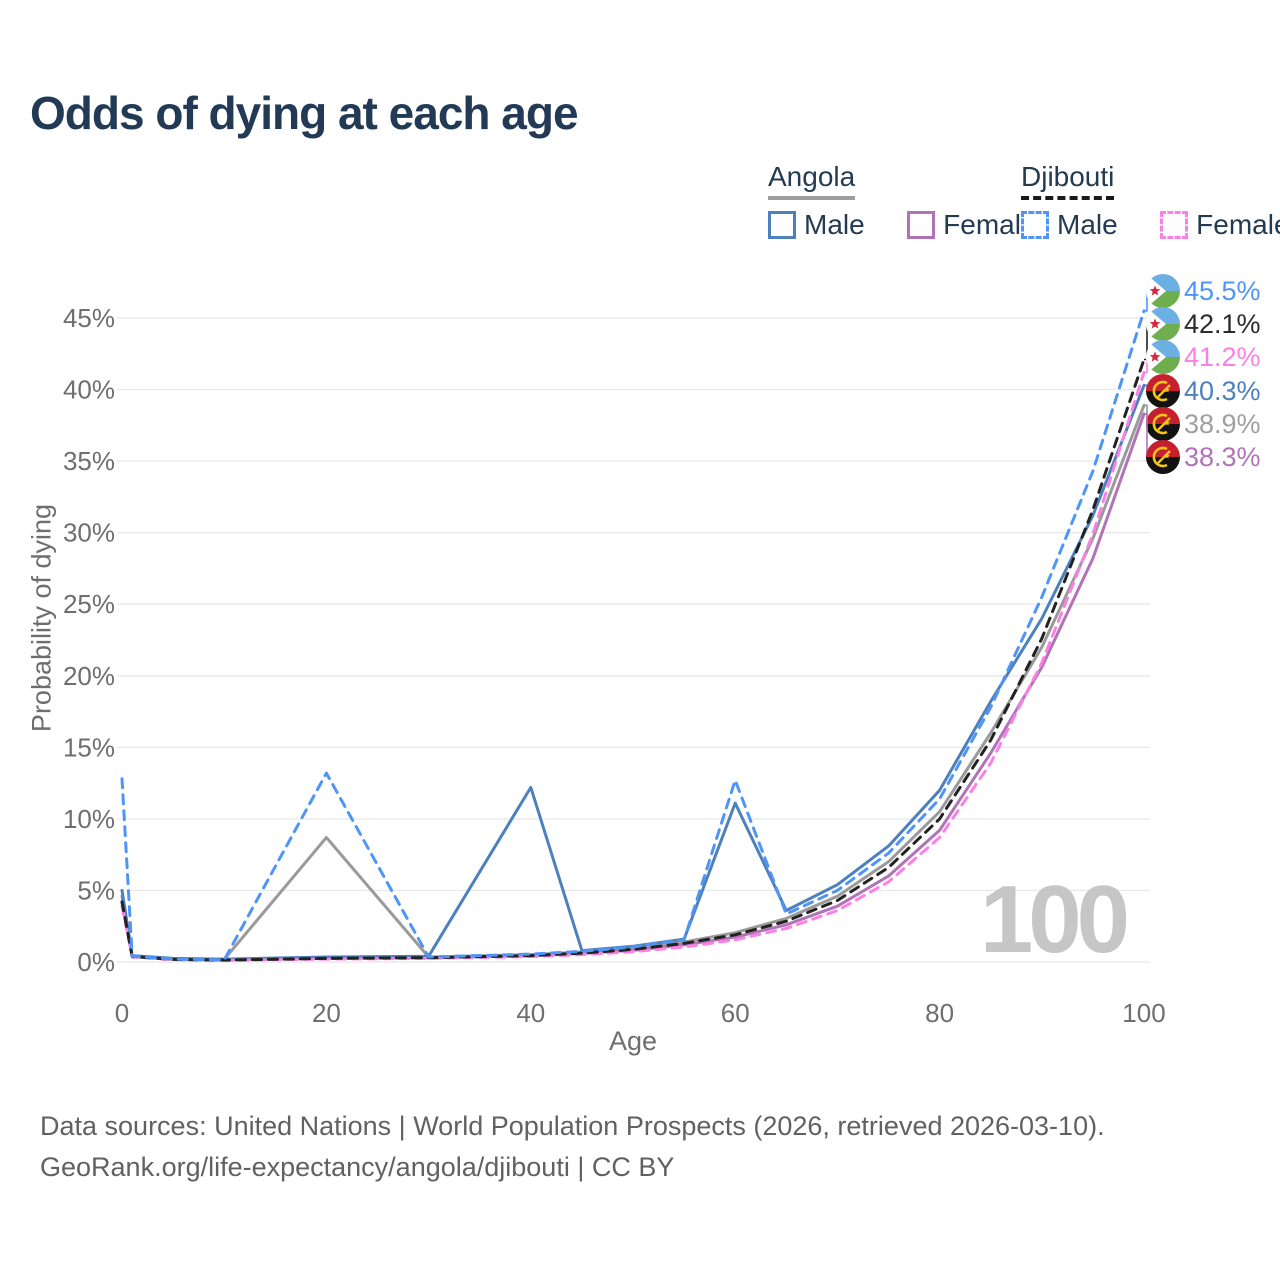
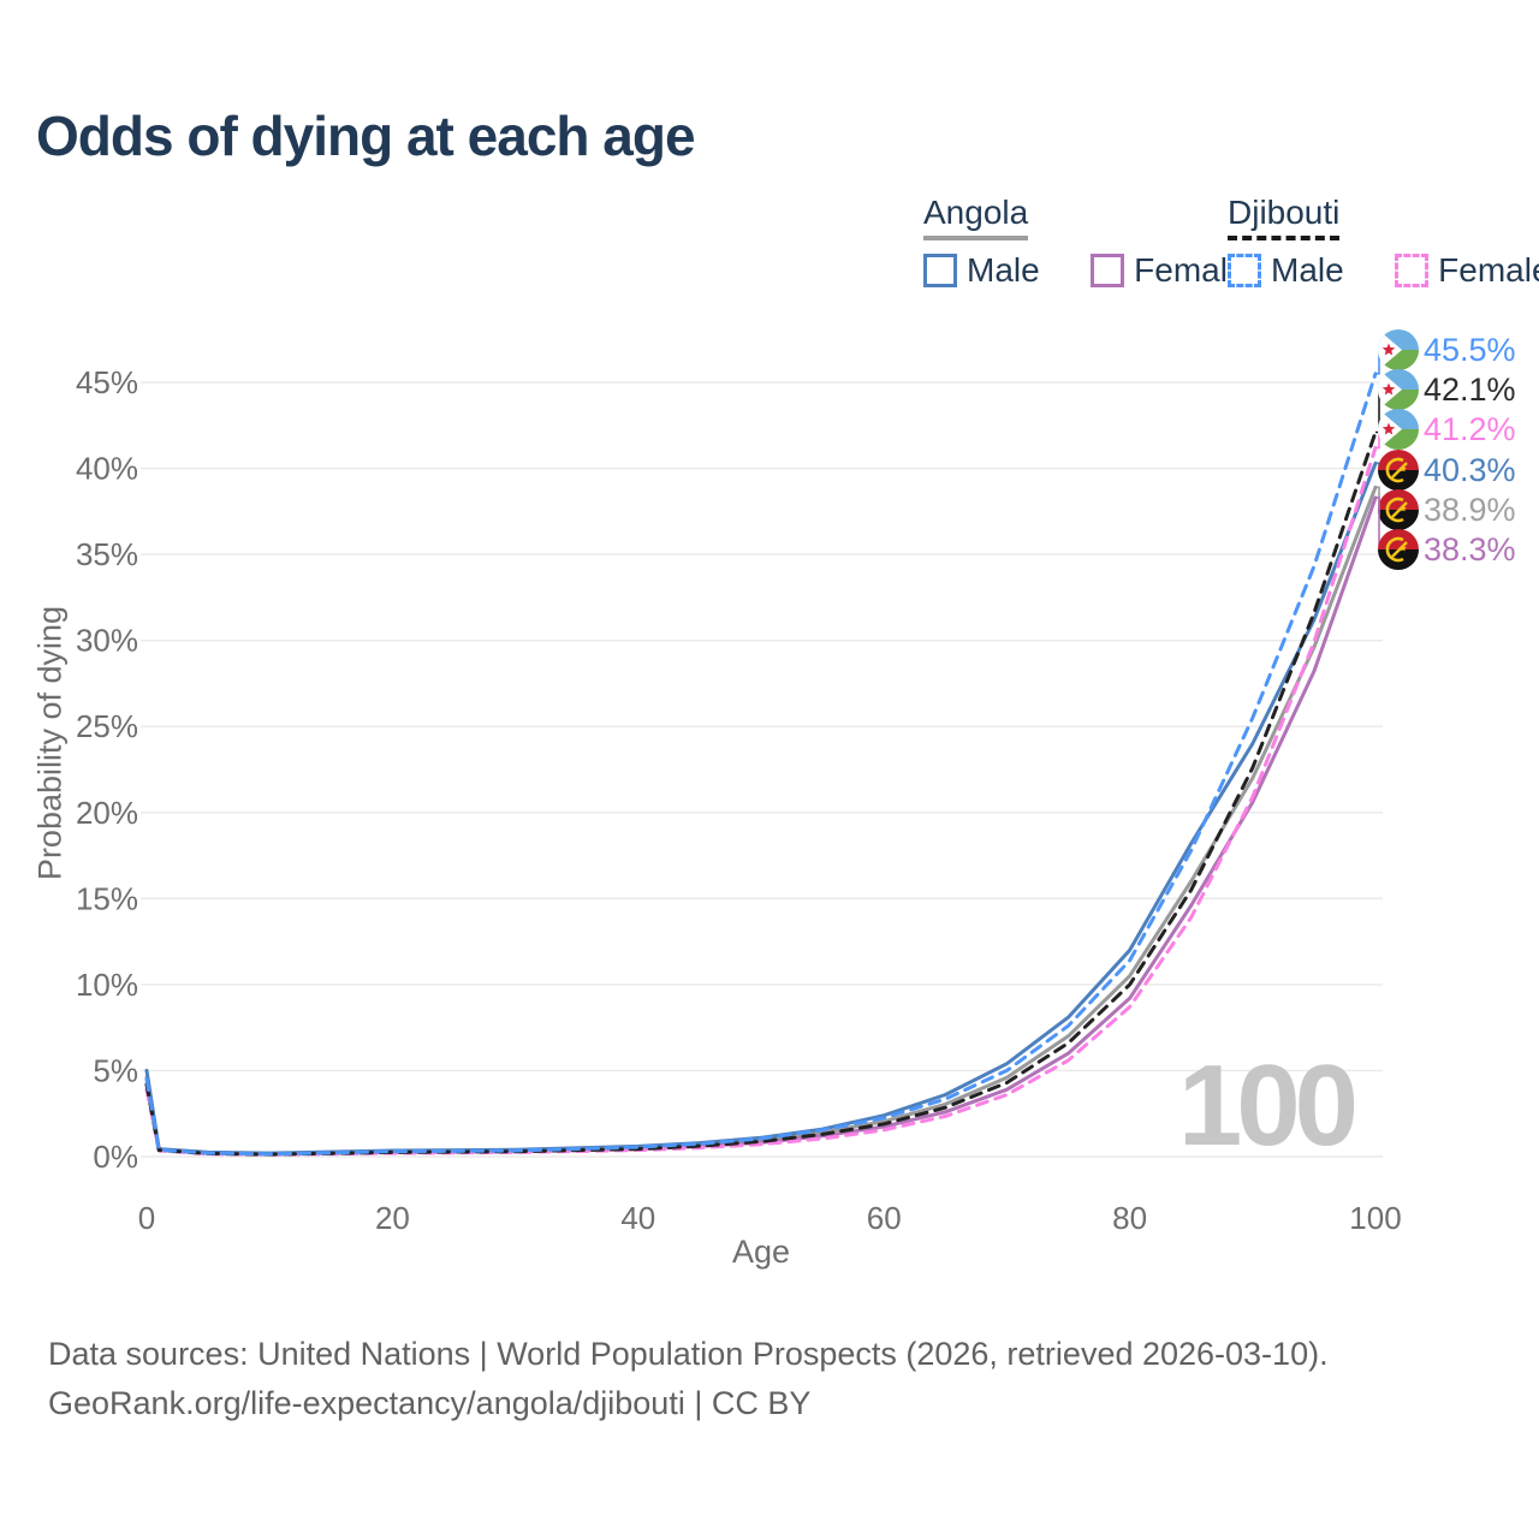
Djibouti Male/0: 12.8% -> 4.5%
Angola/20: 8.7% -> 0.3%
Djibouti Male/20: 13.2% -> 0.3%
Angola Male/40: 12.2% -> 0.6%
Angola Male/60: 11.1% -> 2.4%
Djibouti Male/60: 12.7% -> 2.2%
